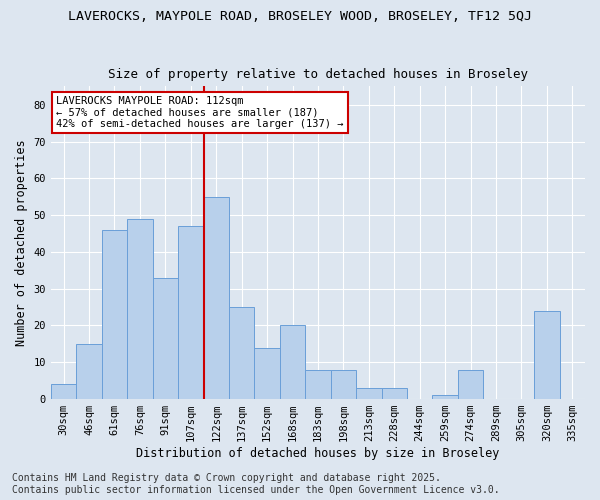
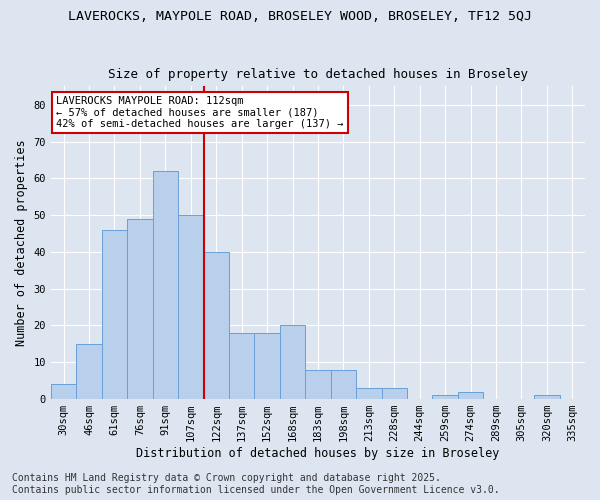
91sqm: 33 -> 62
107sqm: 47 -> 50
122sqm: 55 -> 40
137sqm: 25 -> 18
152sqm: 14 -> 18
274sqm: 8 -> 2
320sqm: 24 -> 1
